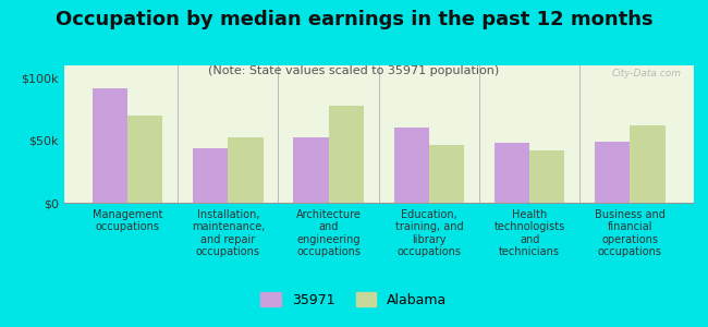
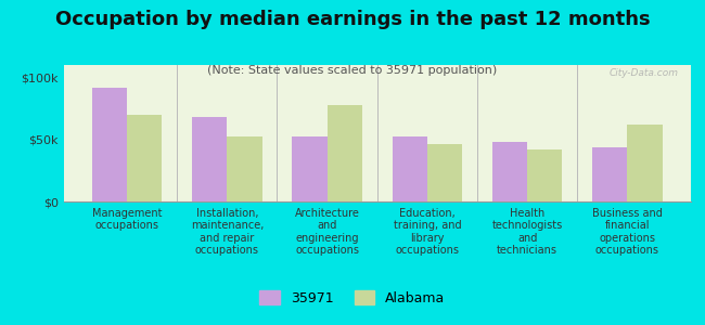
35971/Installation, maintenance, and repair occupations: $44k -> $68k
35971/Education, training, and library occupations: $60k -> $52k
35971/Business and financial operations occupations: $49k -> $44k
